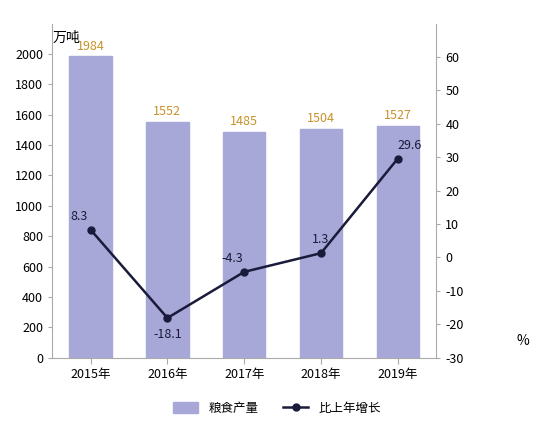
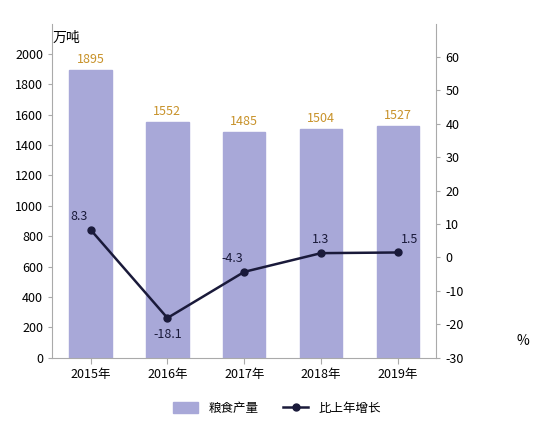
粮食产量/2015年: 1984 -> 1895
比上年增长/2019年: 29.6 -> 1.5
